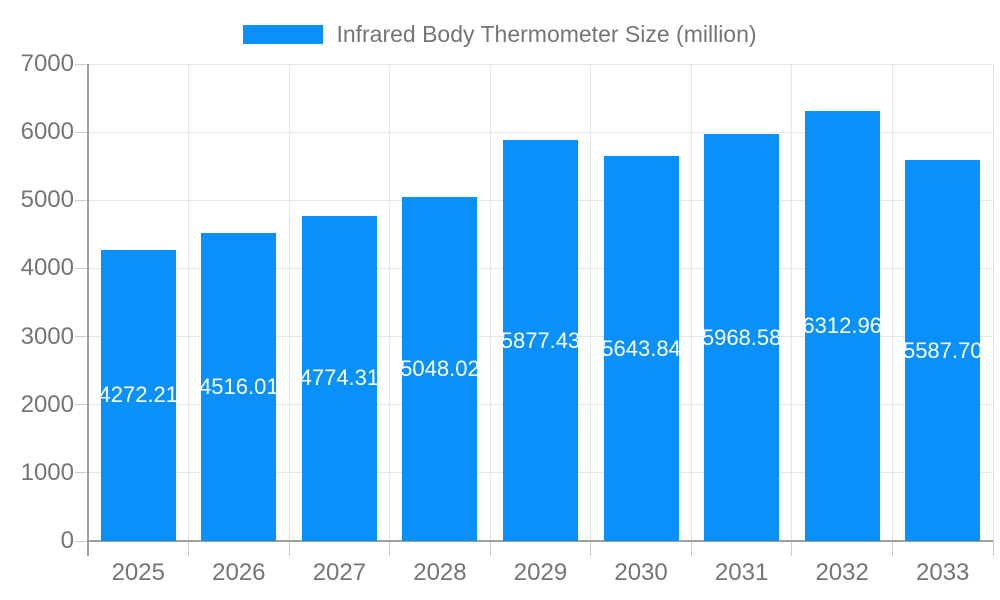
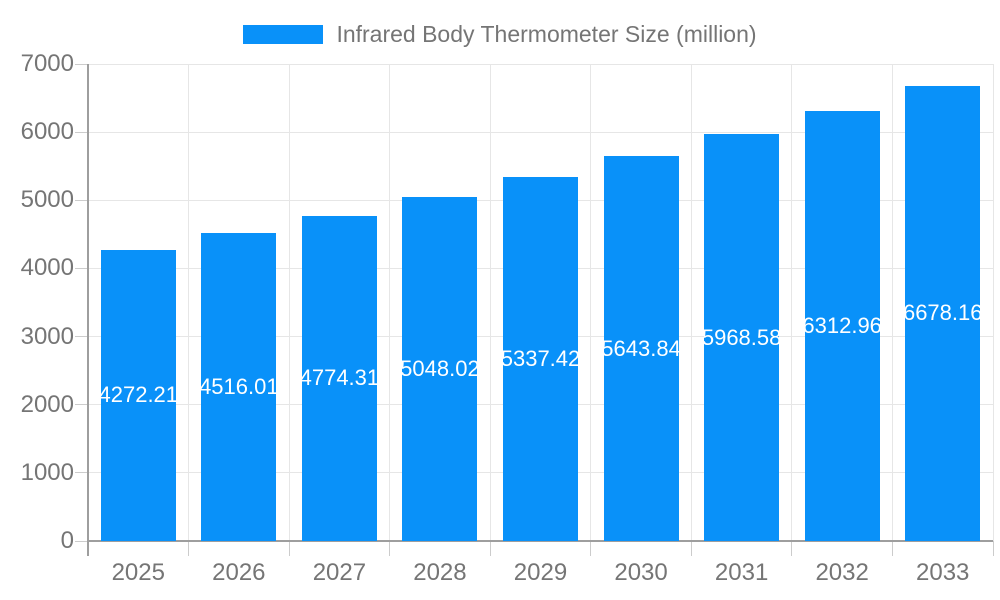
2029: 5877.43 -> 5337.42
2033: 5587.70 -> 6678.16
